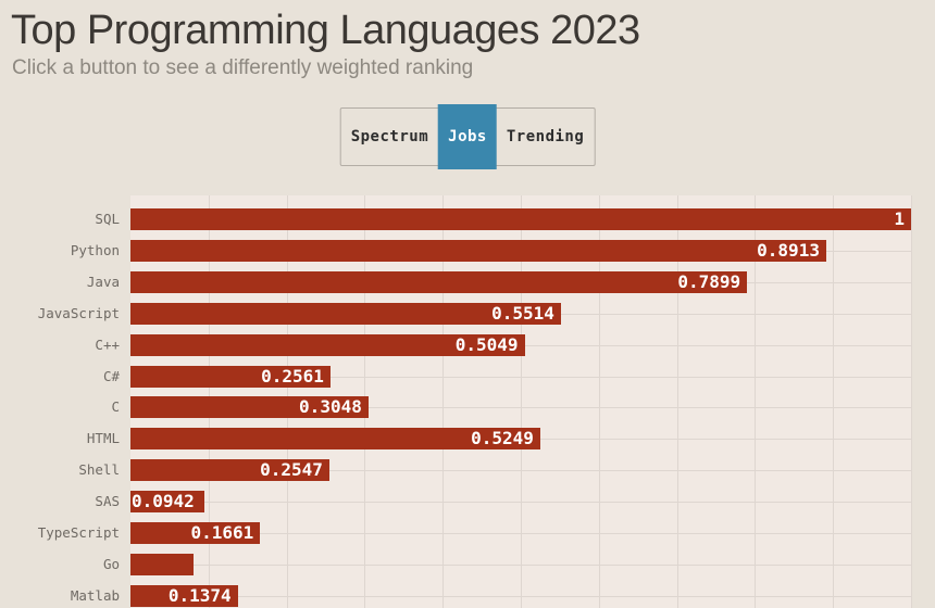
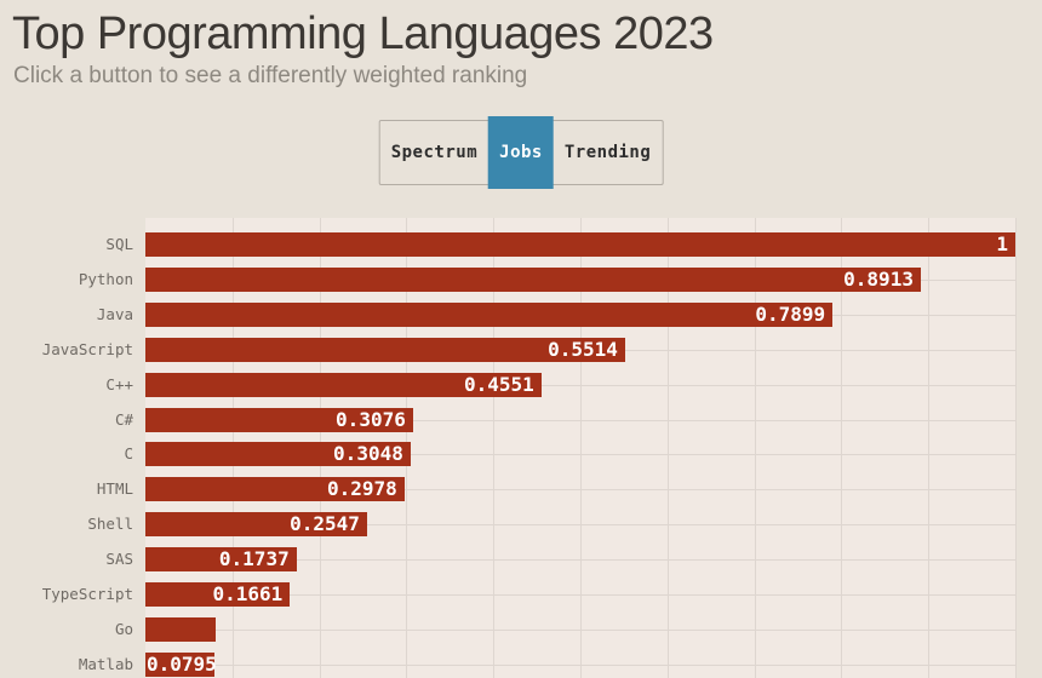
C++: 0.5049 -> 0.4551
C#: 0.2561 -> 0.3076
HTML: 0.5249 -> 0.2978
SAS: 0.0942 -> 0.1737
Matlab: 0.1374 -> 0.0795
